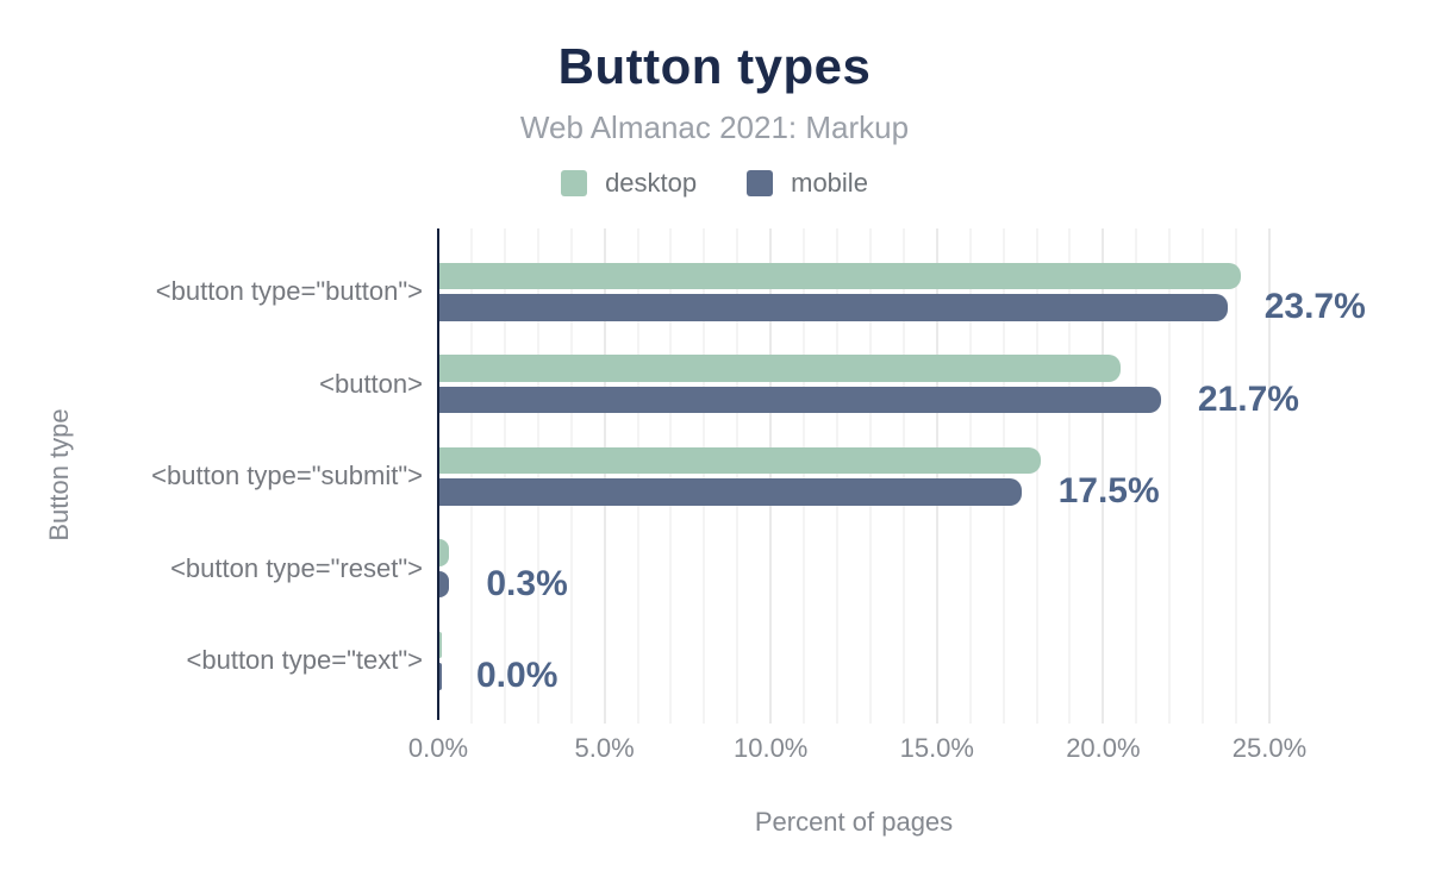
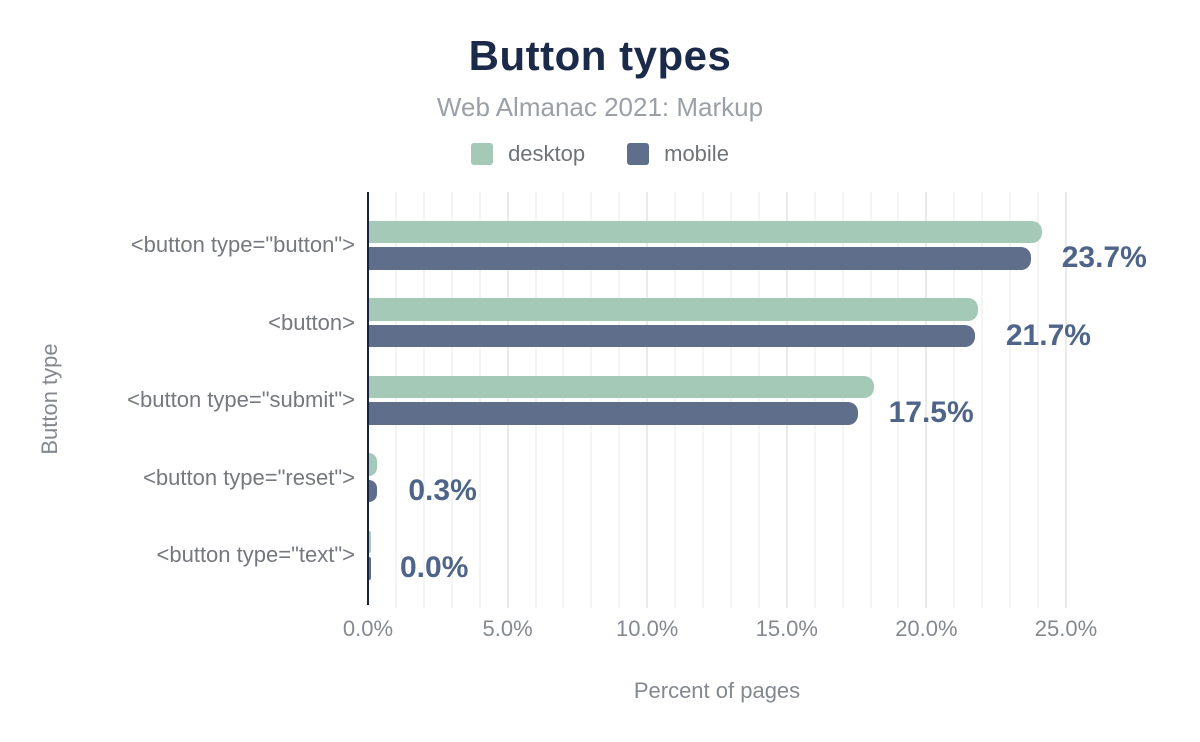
desktop/<button>: 20.5% -> 21.8%
